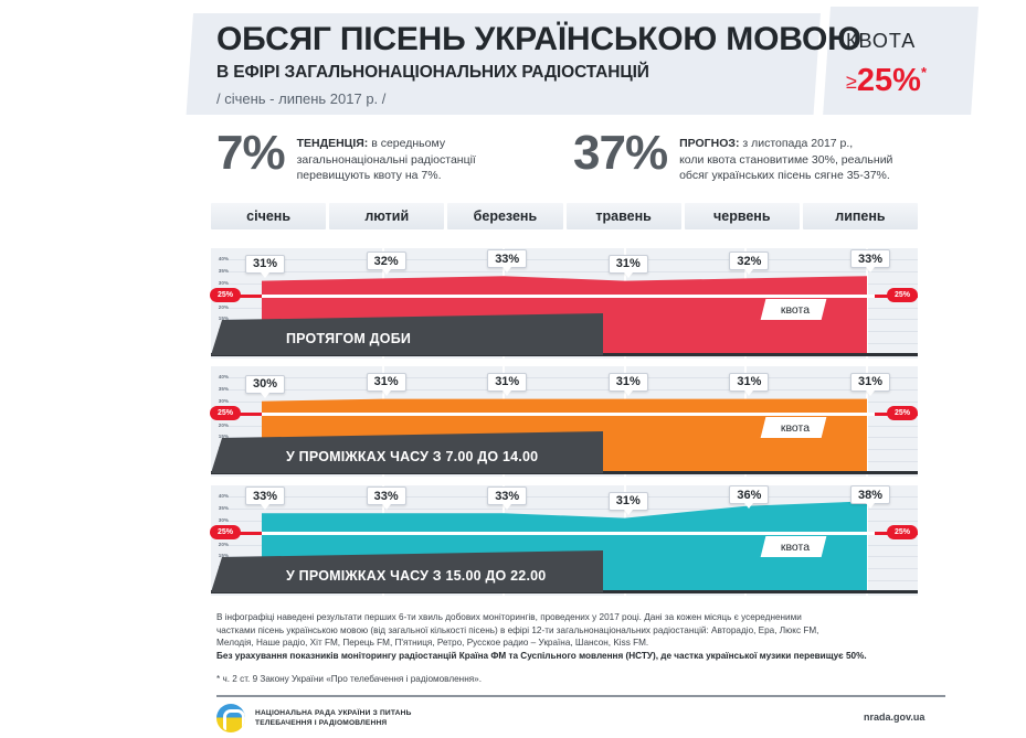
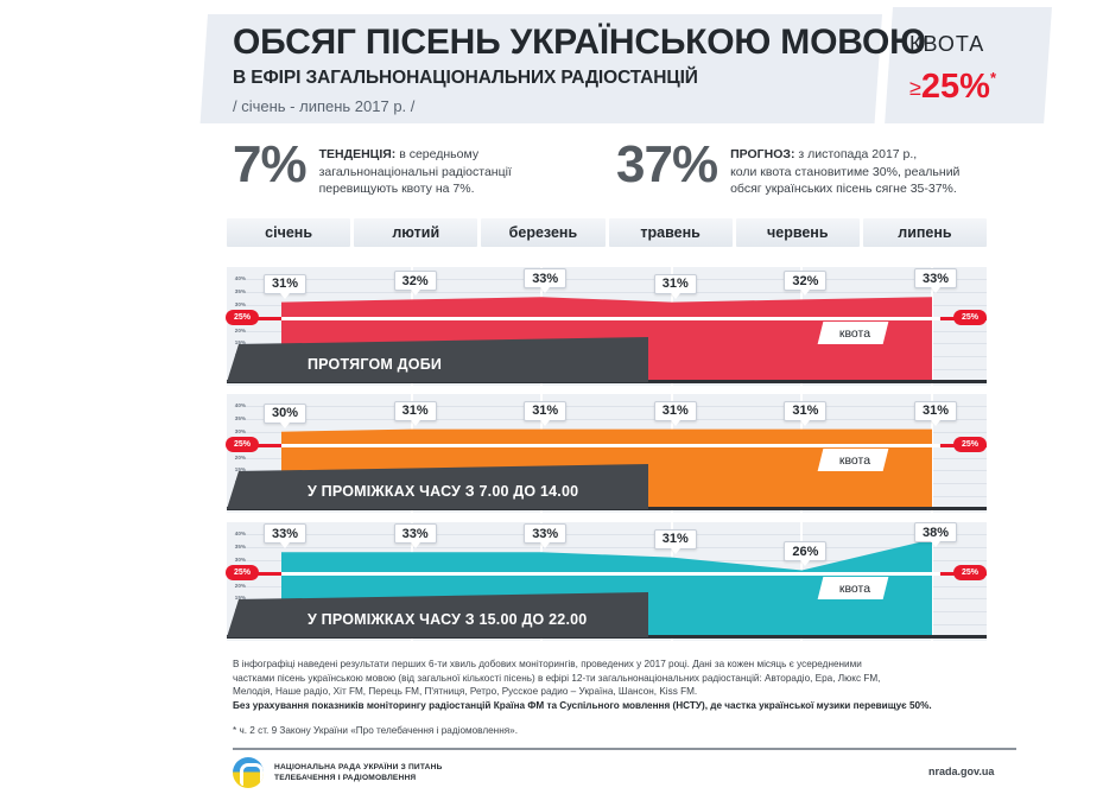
У ПРОМІЖКАХ ЧАСУ З 15.00 ДО 22.00/червень: 36% -> 26%
